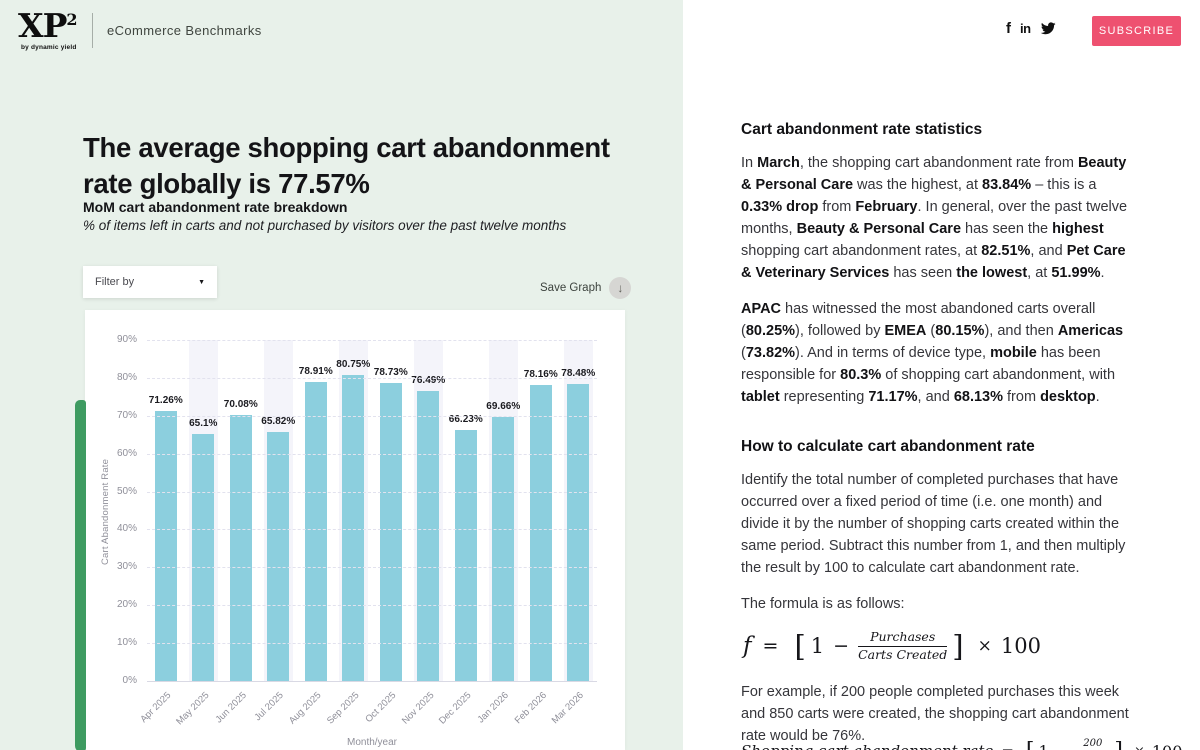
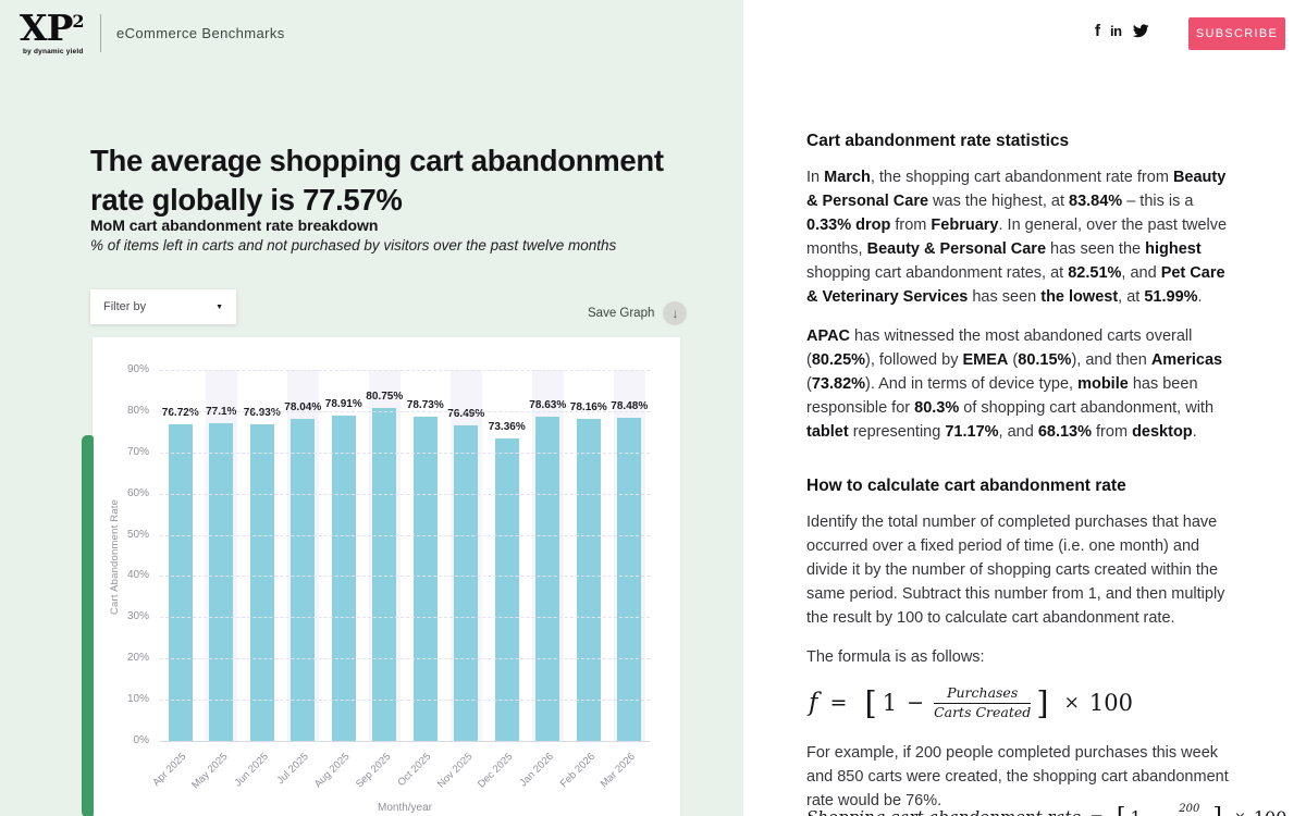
Apr 2025: 71.26% -> 76.72%
May 2025: 65.1% -> 77.1%
Jun 2025: 70.08% -> 76.93%
Jul 2025: 65.82% -> 78.04%
Dec 2025: 66.23% -> 73.36%
Jan 2026: 69.66% -> 78.63%
